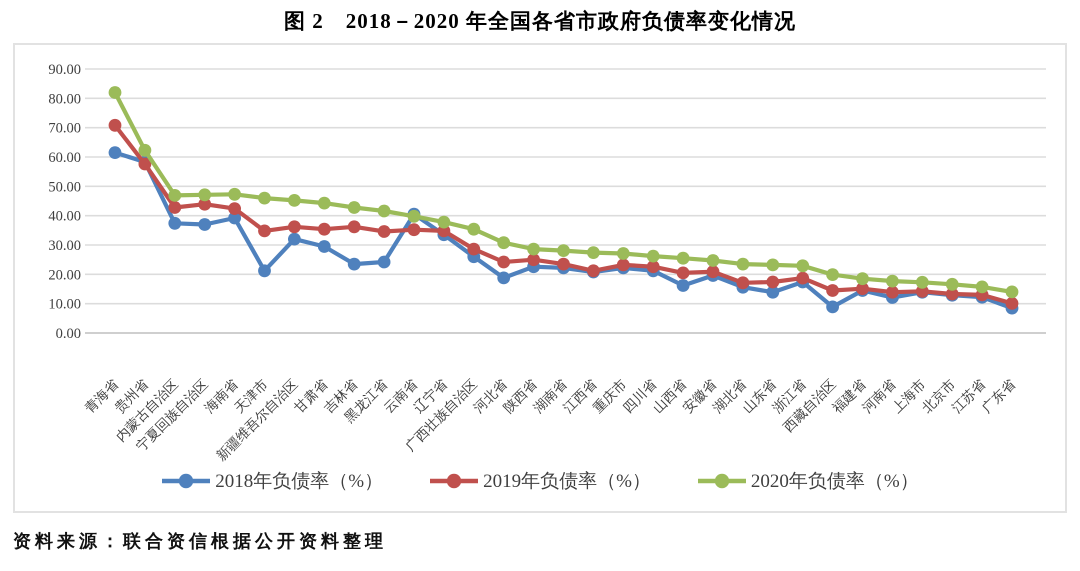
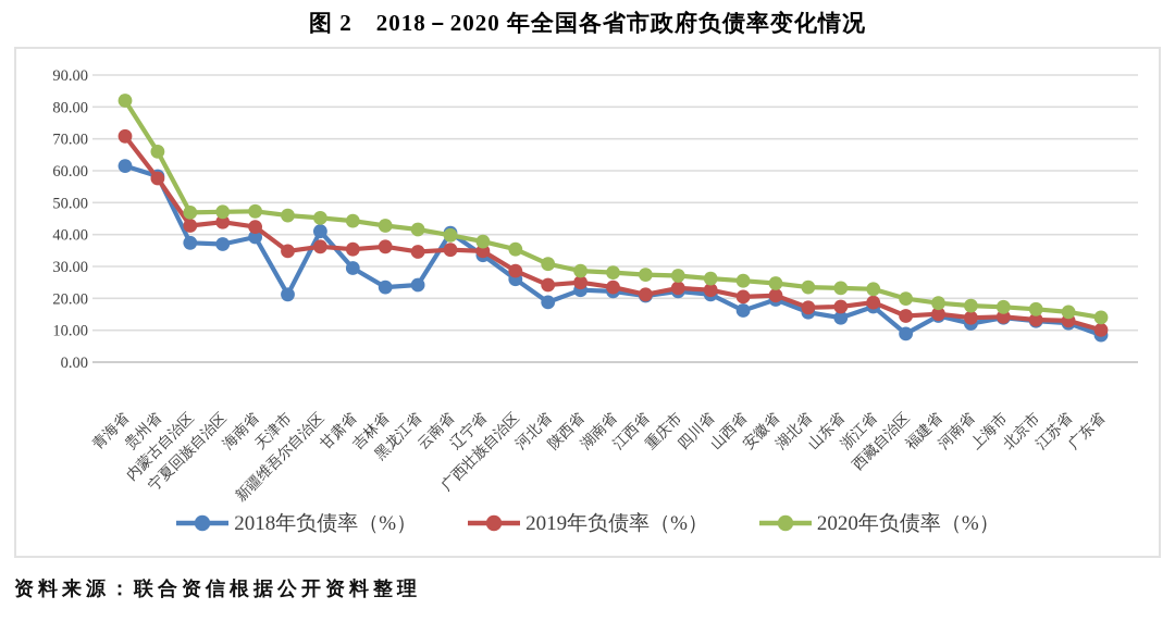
2020年负债率（%）/贵州省: 62 -> 66
2018年负债率（%）/新疆维吾尔自治区: 32 -> 41
